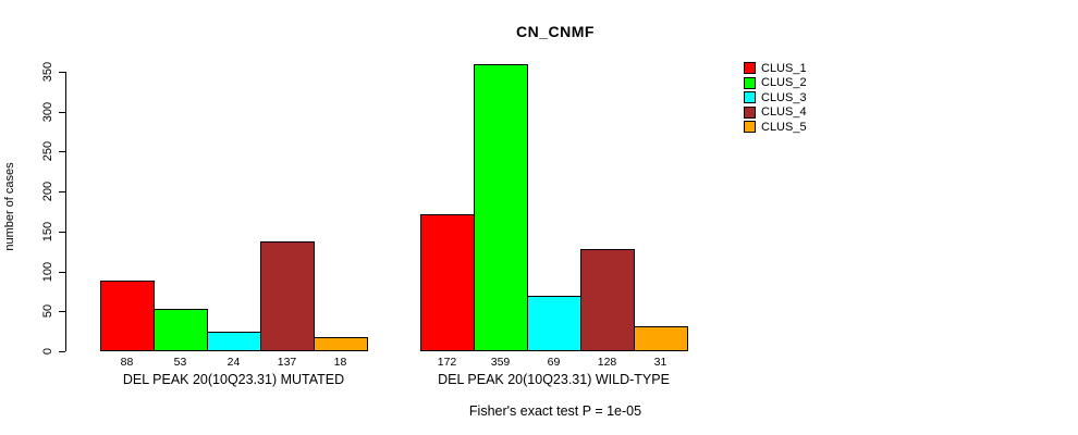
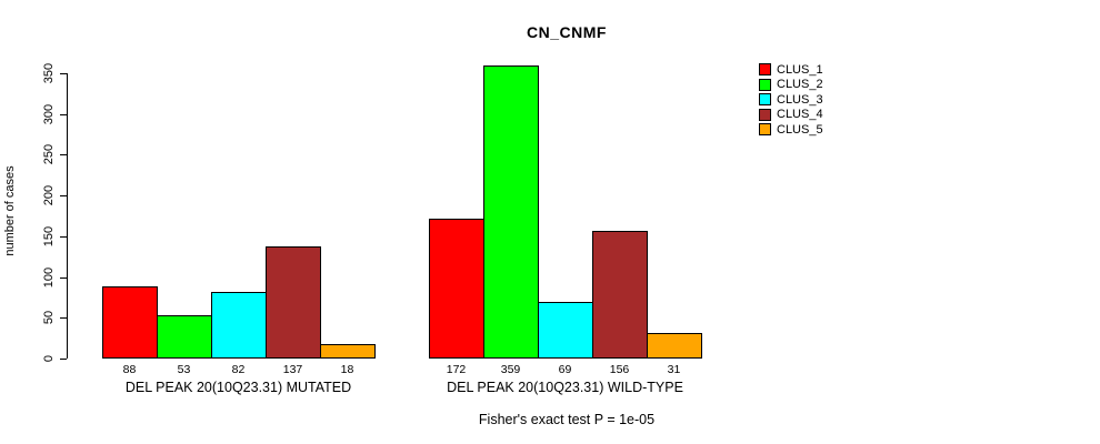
CLUS_3/DEL PEAK 20(10Q23.31) MUTATED: 24 -> 82
CLUS_4/DEL PEAK 20(10Q23.31) WILD-TYPE: 128 -> 156
